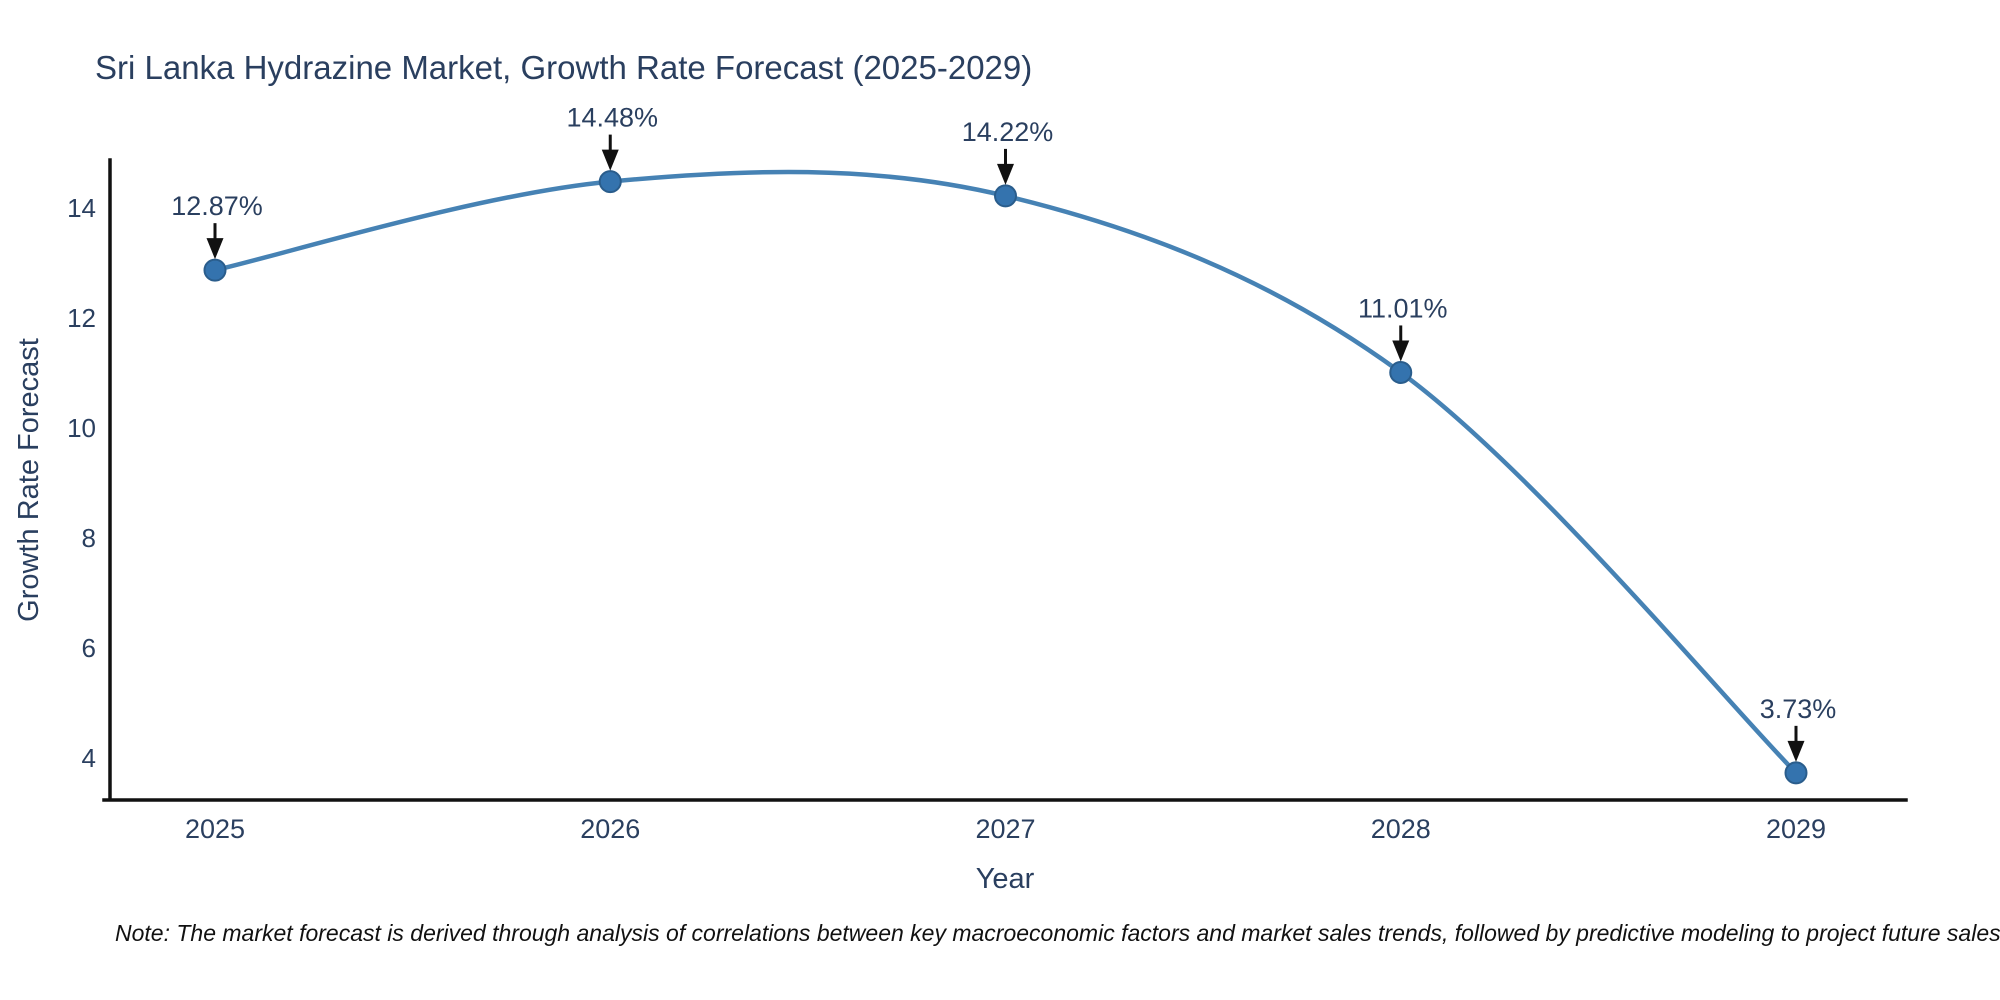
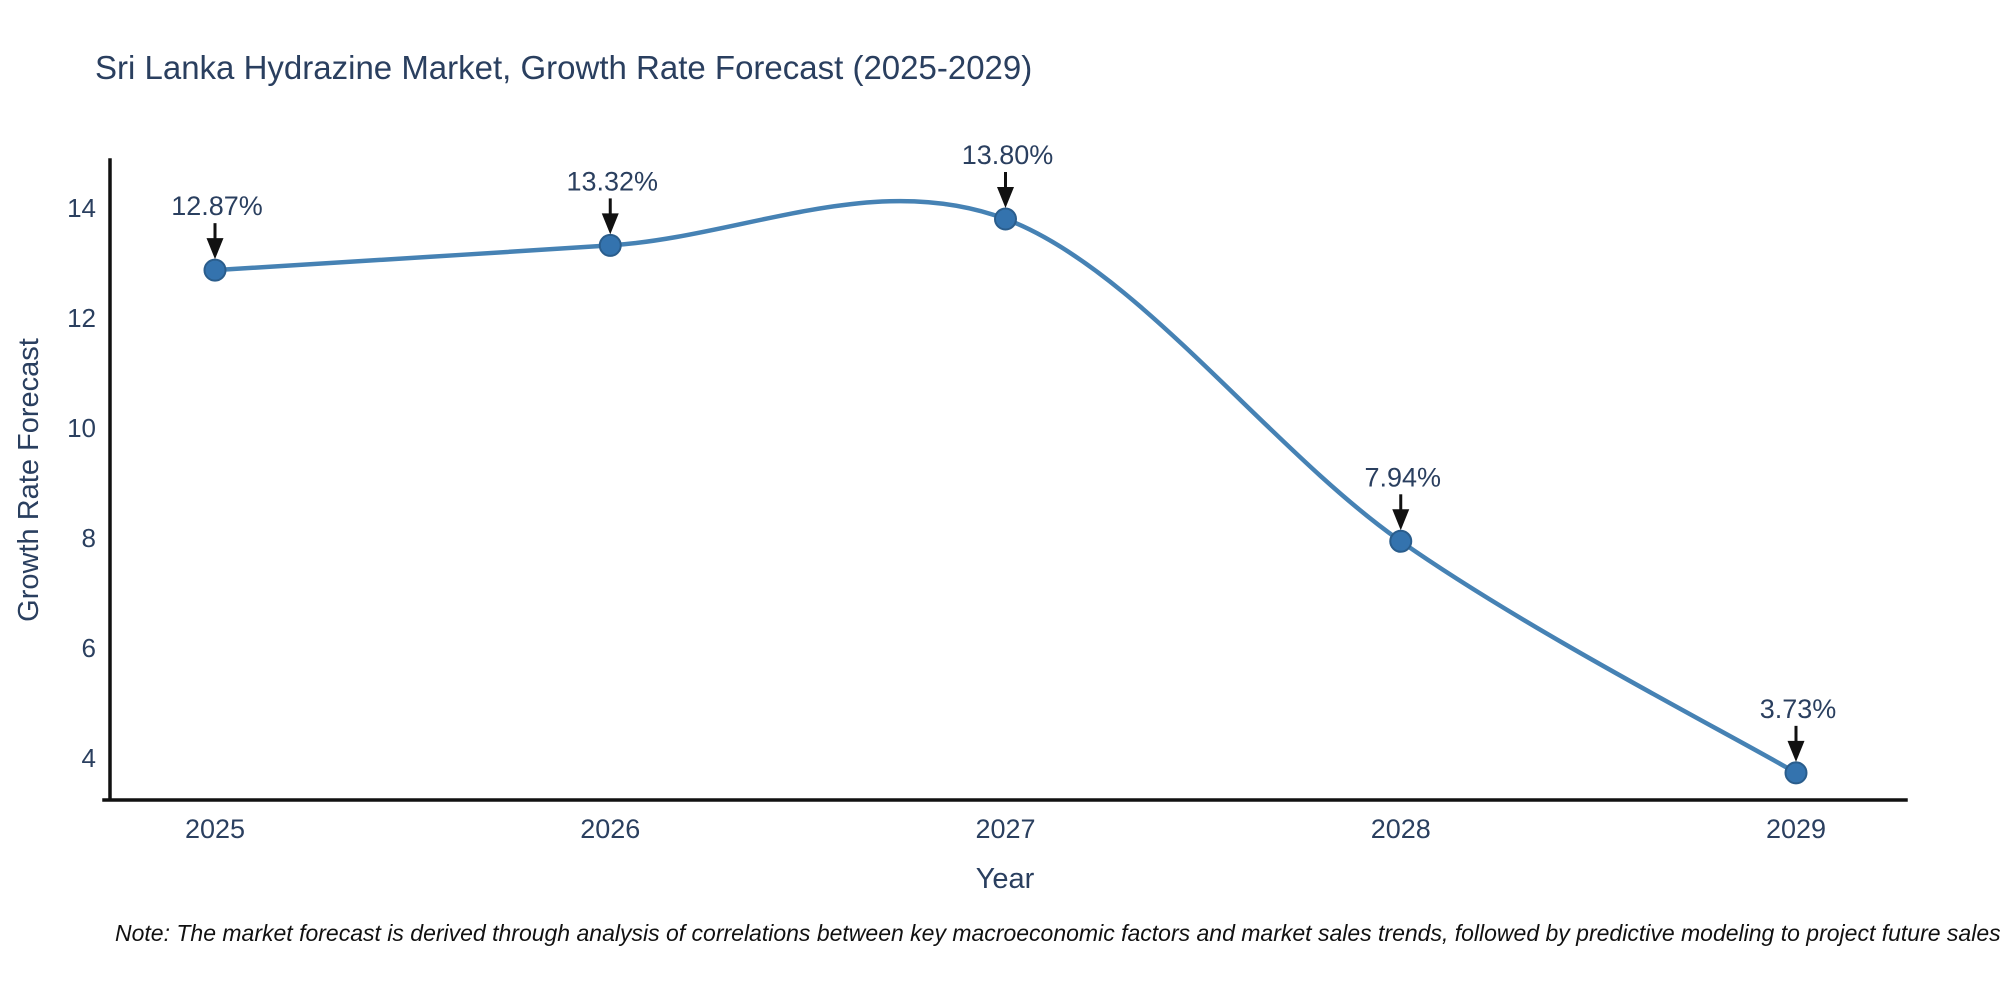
2026: 14.48% -> 13.32%
2027: 14.22% -> 13.80%
2028: 11.01% -> 7.94%
